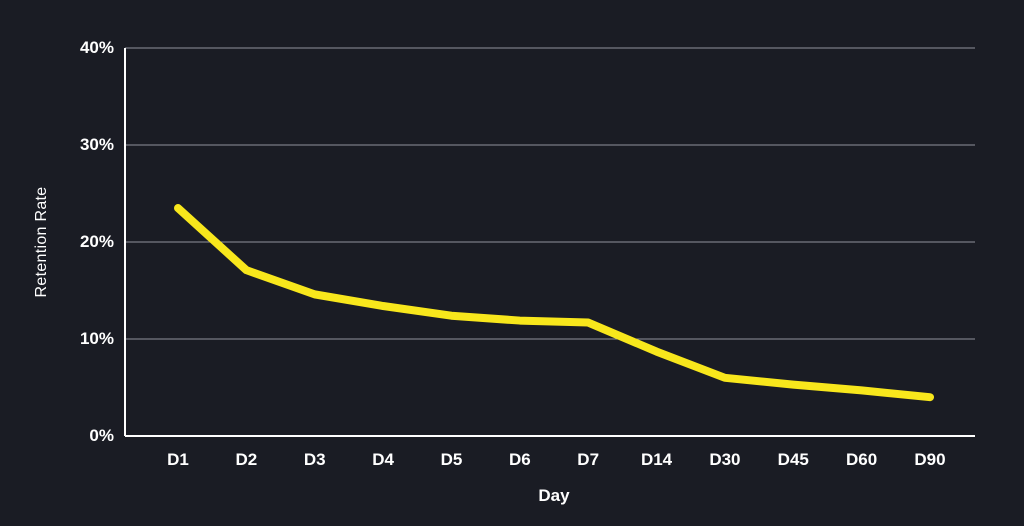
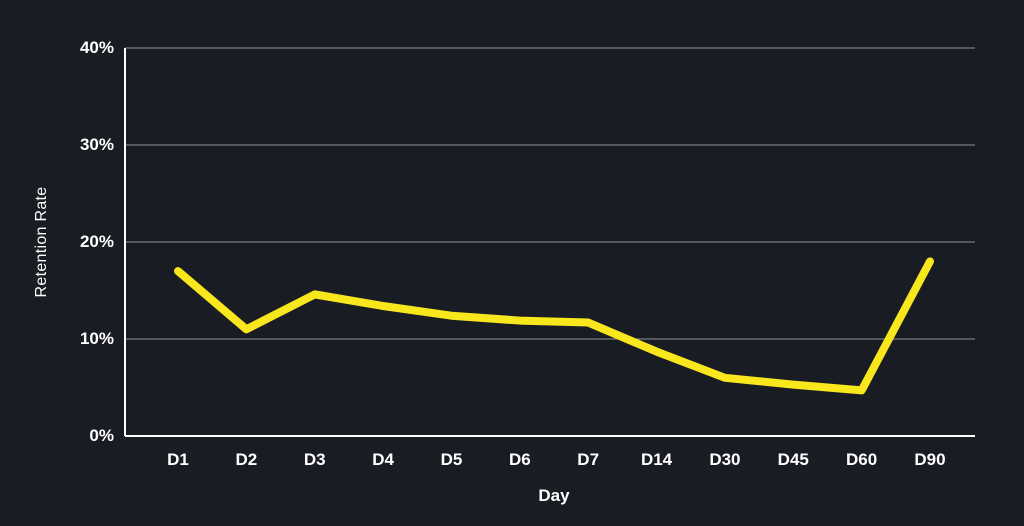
D1: 24% -> 17%
D2: 17% -> 11%
D90: 4% -> 18%
